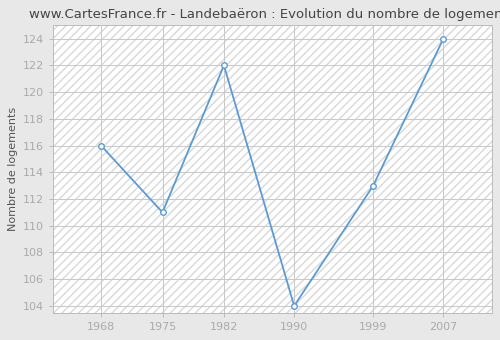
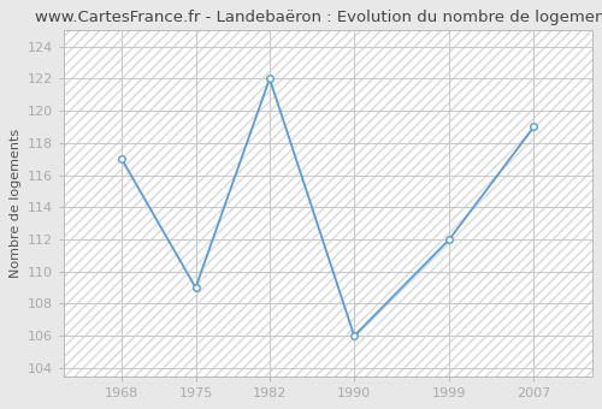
1968: 116 -> 117
1975: 111 -> 109
1990: 104 -> 106
1999: 113 -> 112
2007: 124 -> 119
